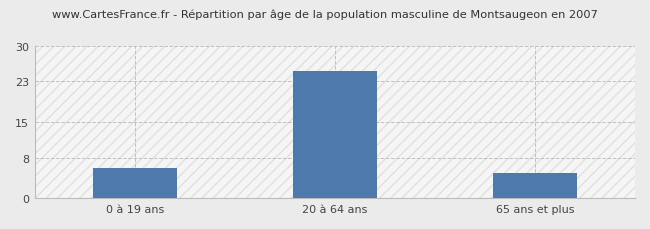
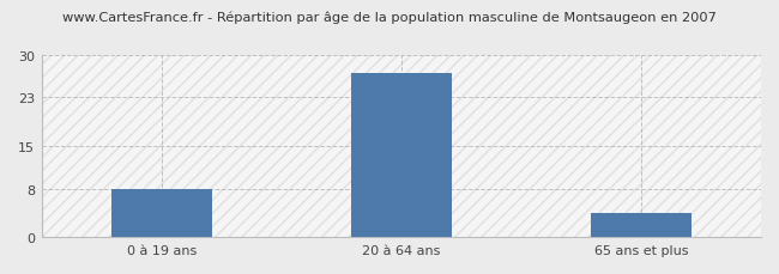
0 à 19 ans: 6 -> 8
20 à 64 ans: 25 -> 27
65 ans et plus: 5 -> 4
